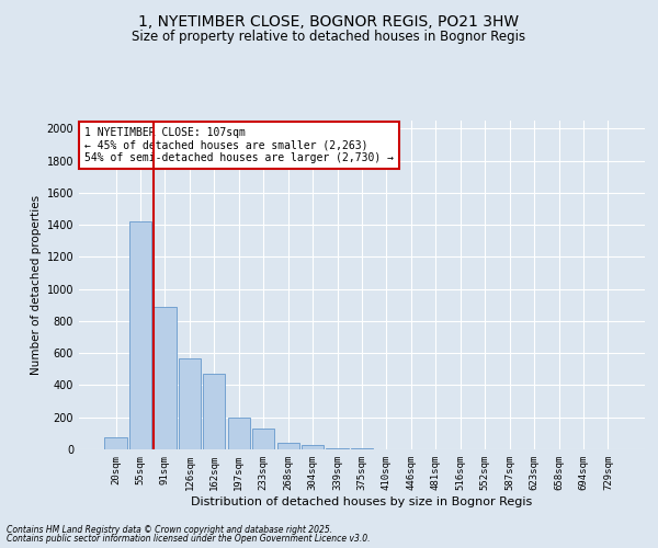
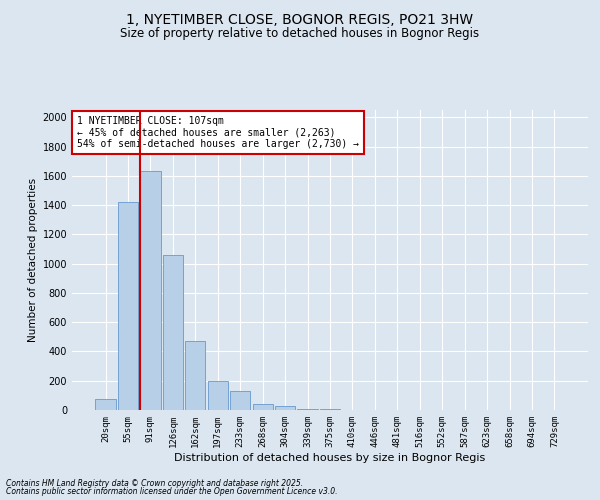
91sqm: 890 -> 1630
126sqm: 570 -> 1060
